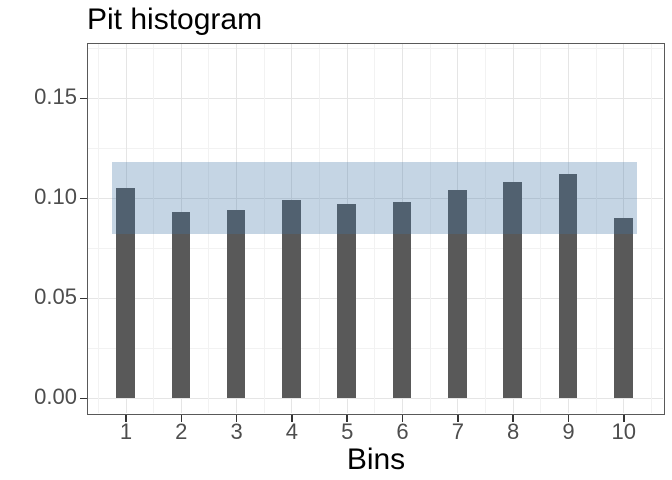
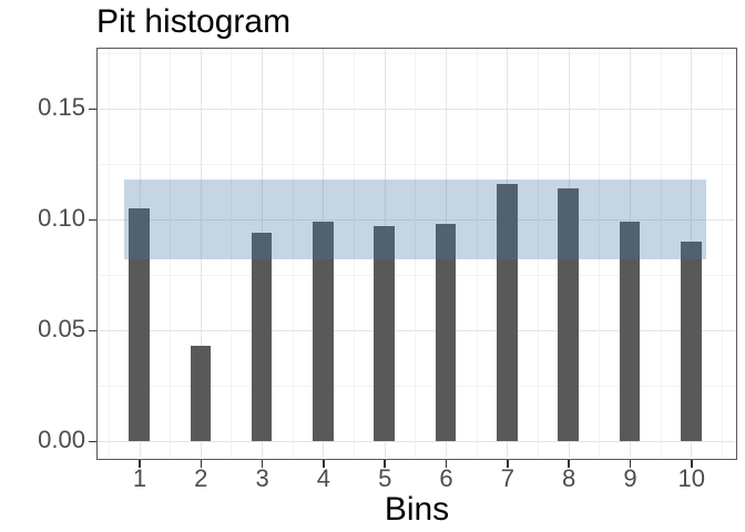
2: 0.093 -> 0.043
7: 0.104 -> 0.116
8: 0.108 -> 0.114
9: 0.112 -> 0.099
